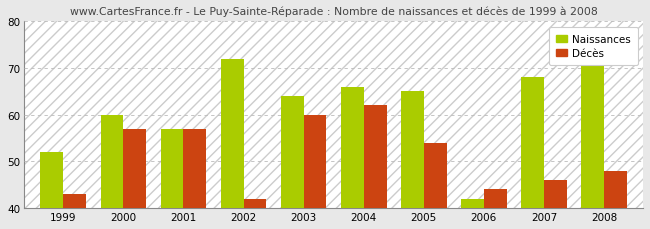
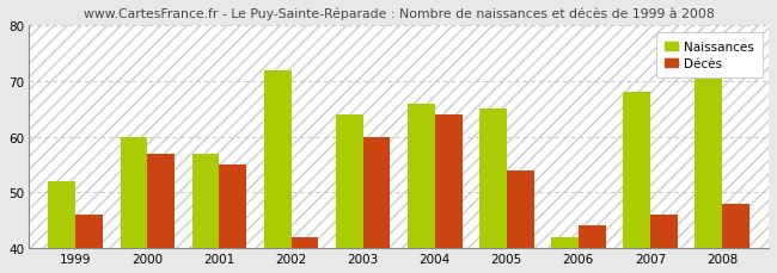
Décès/1999: 43 -> 46
Décès/2001: 57 -> 55
Décès/2004: 62 -> 64
